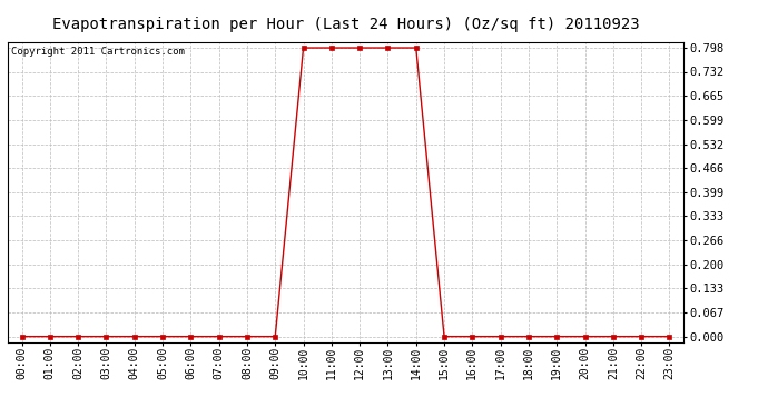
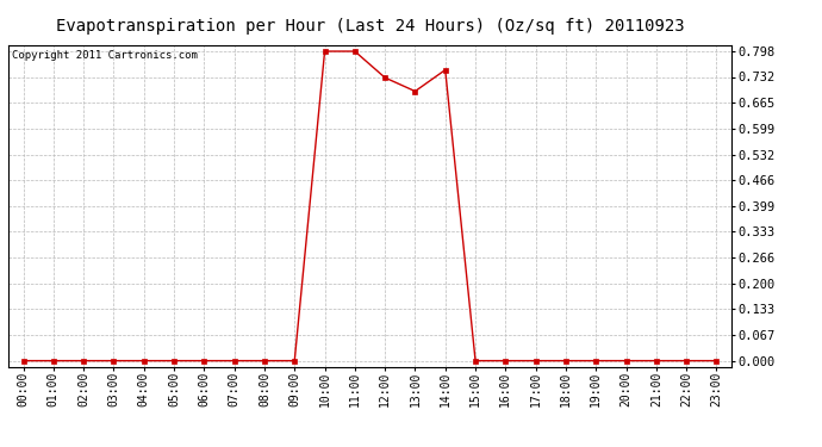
12:00: 0.798 -> 0.730
13:00: 0.798 -> 0.695
14:00: 0.798 -> 0.750
